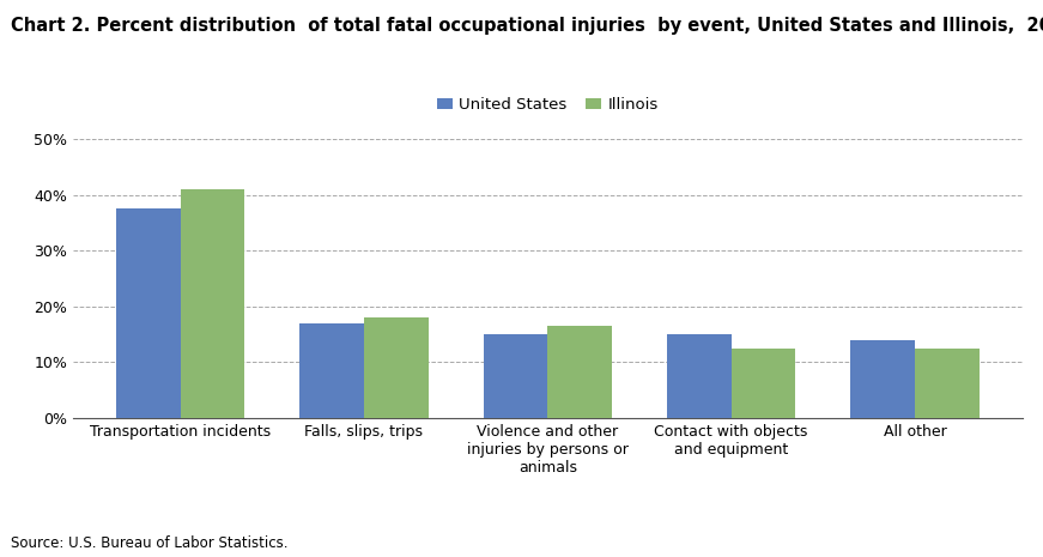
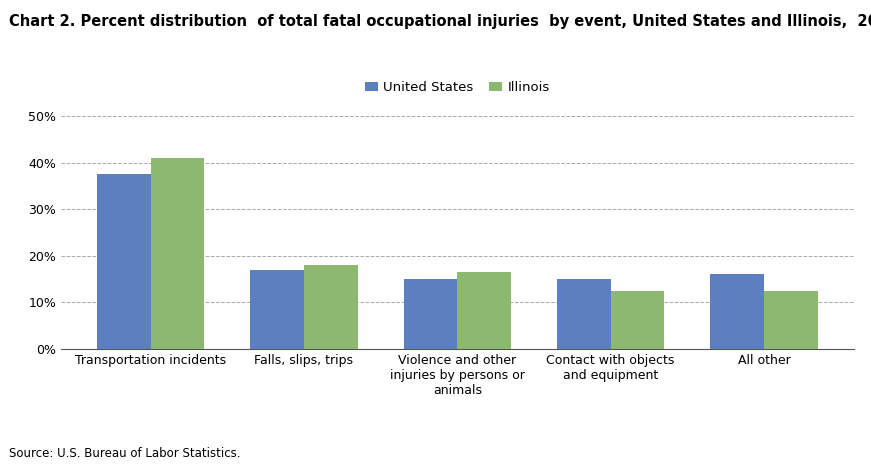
United States/All other: 14.0% -> 16.0%
